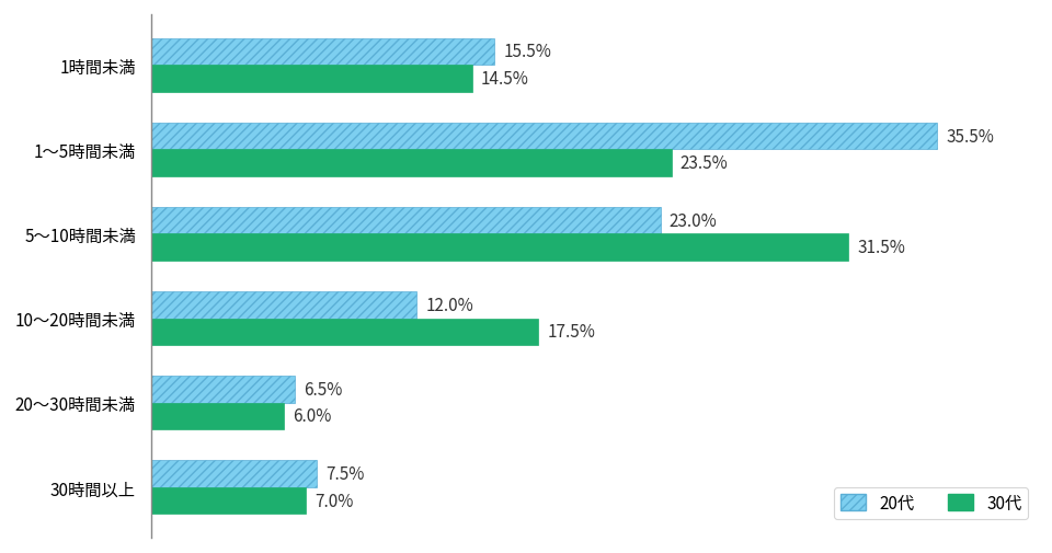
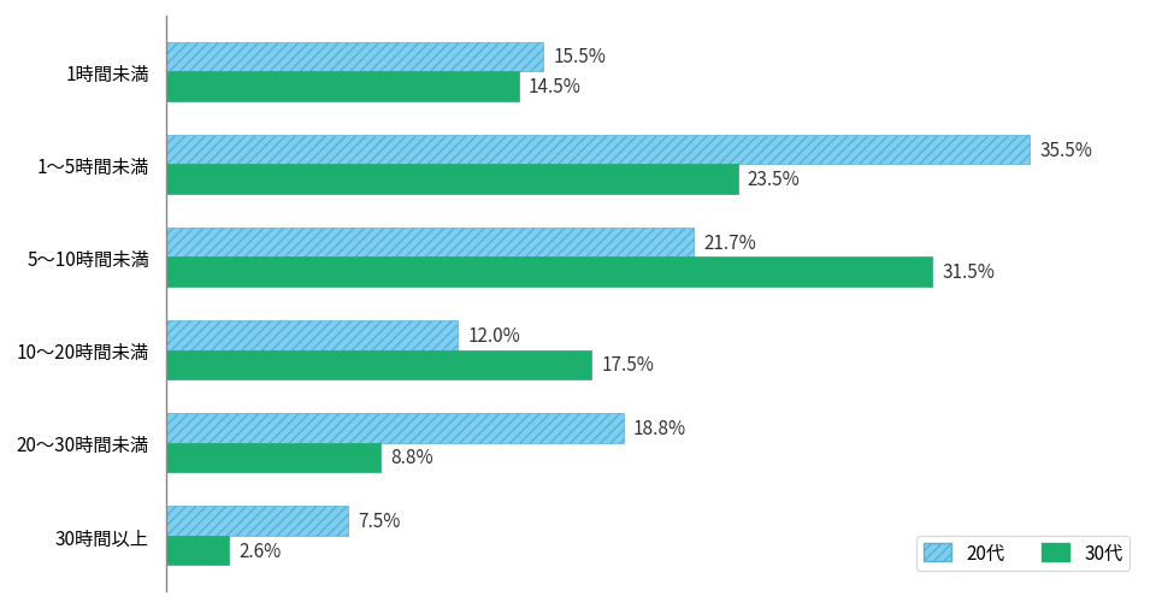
20代/5～10時間未満: 23.0% -> 21.7%
20代/20～30時間未満: 6.5% -> 18.8%
30代/20～30時間未満: 6.0% -> 8.8%
30代/30時間以上: 7.0% -> 2.6%
